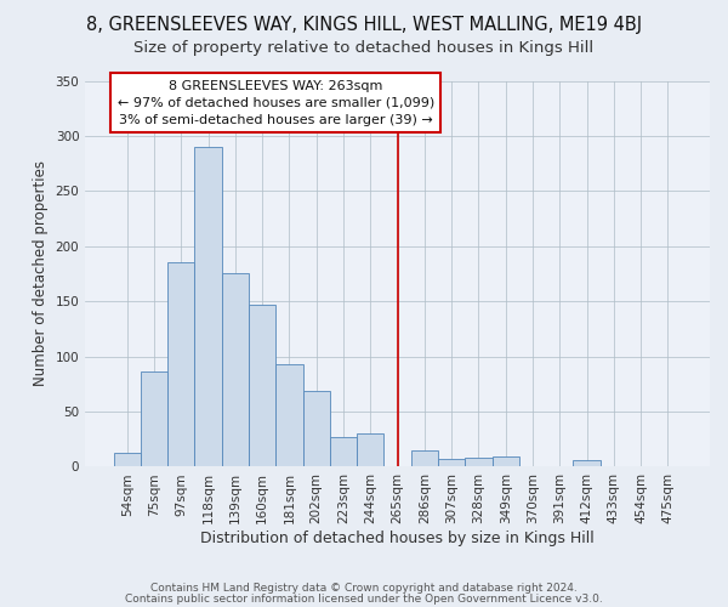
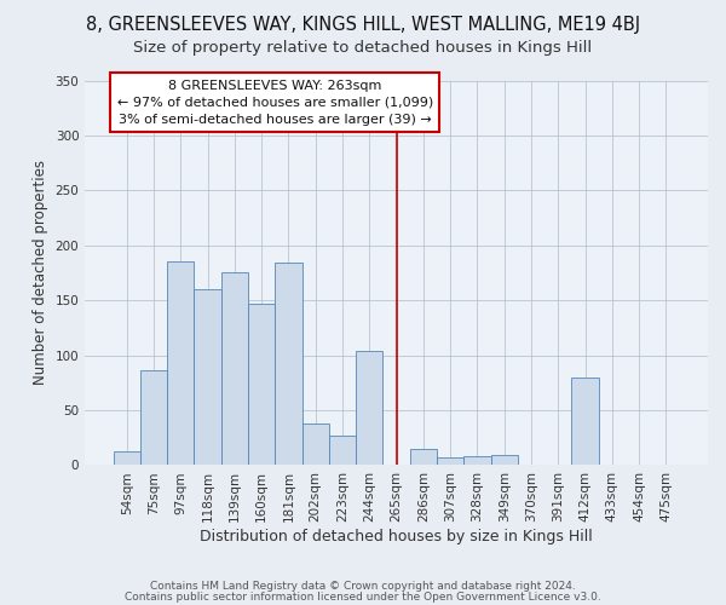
118sqm: 290 -> 160
181sqm: 93 -> 184
202sqm: 69 -> 38
244sqm: 30 -> 104
412sqm: 6 -> 80
